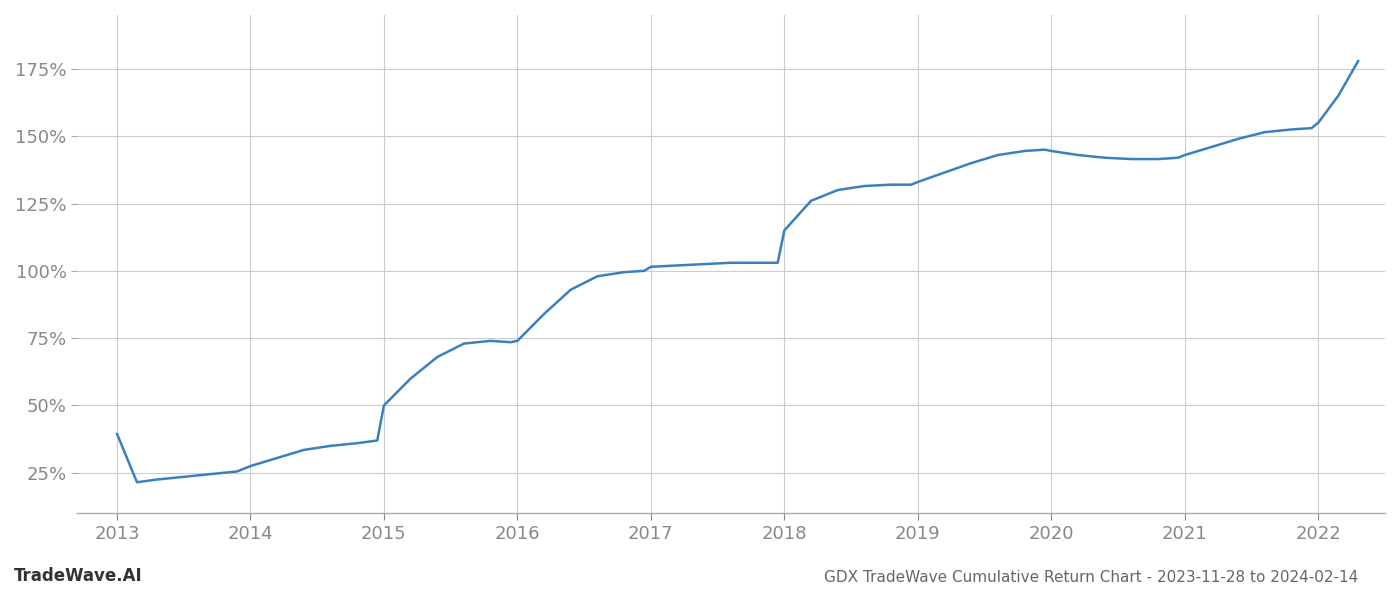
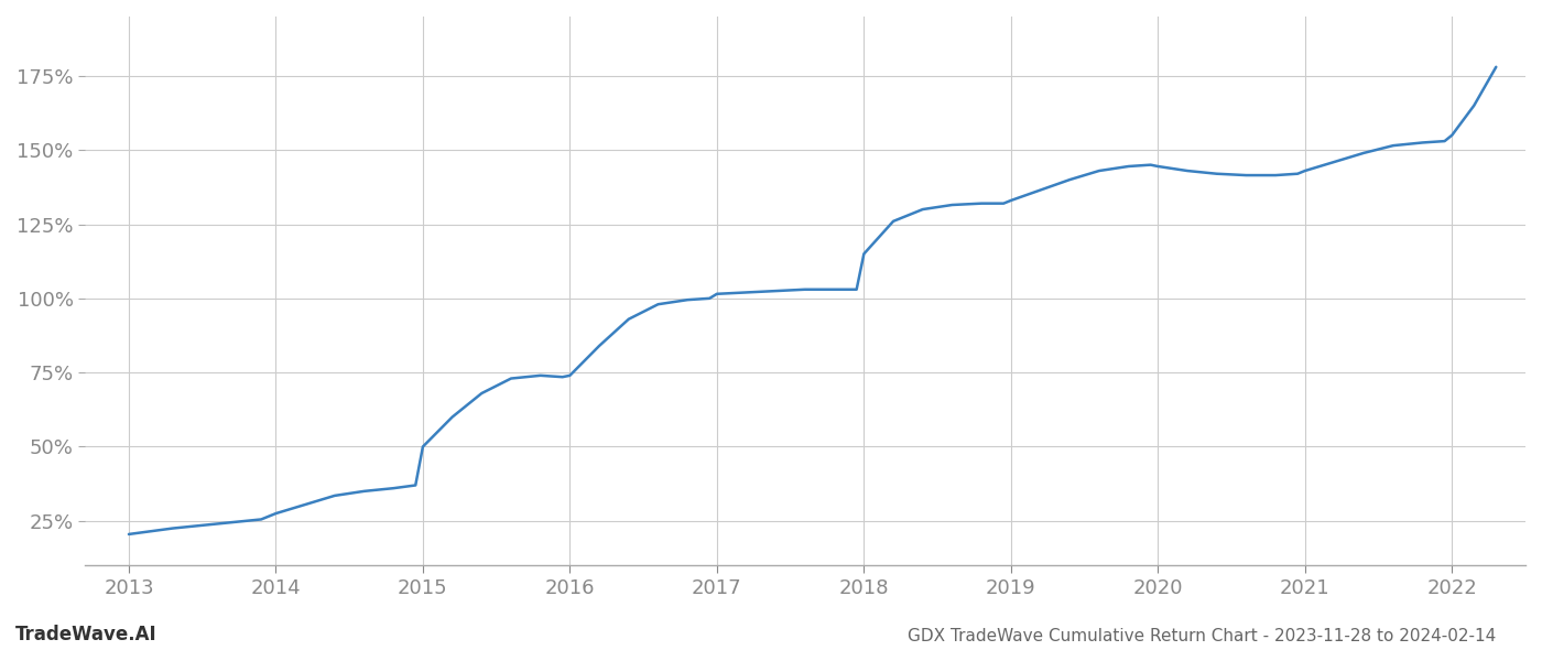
2013: 39.5% -> 20.5%
